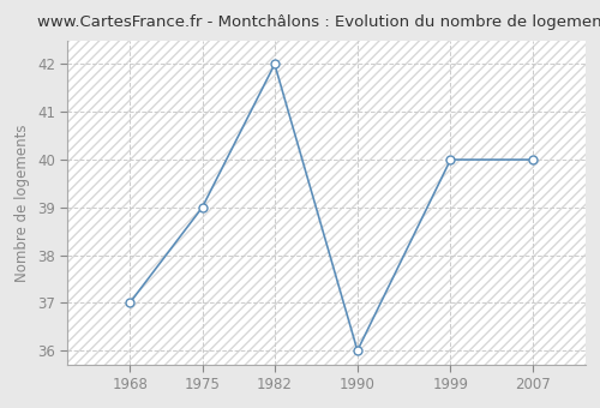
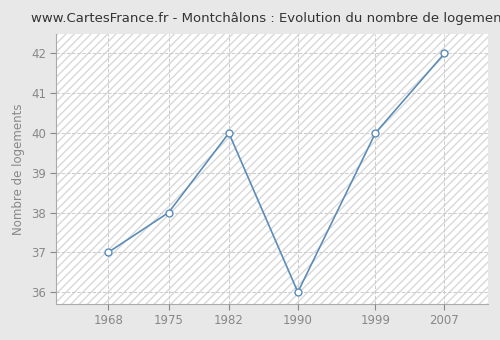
1975: 39 -> 38
1982: 42 -> 40
2007: 40 -> 42
